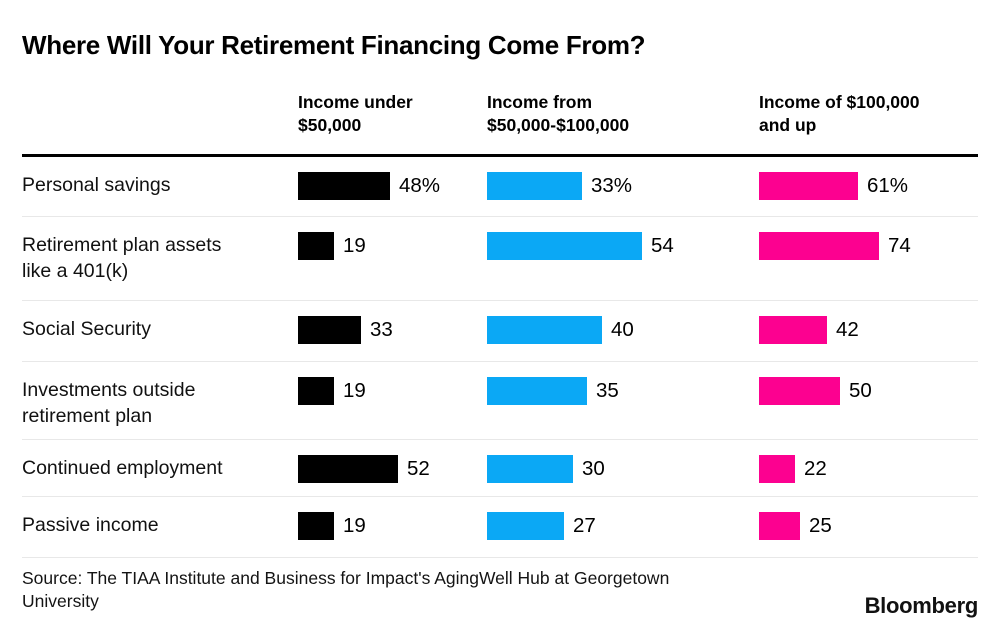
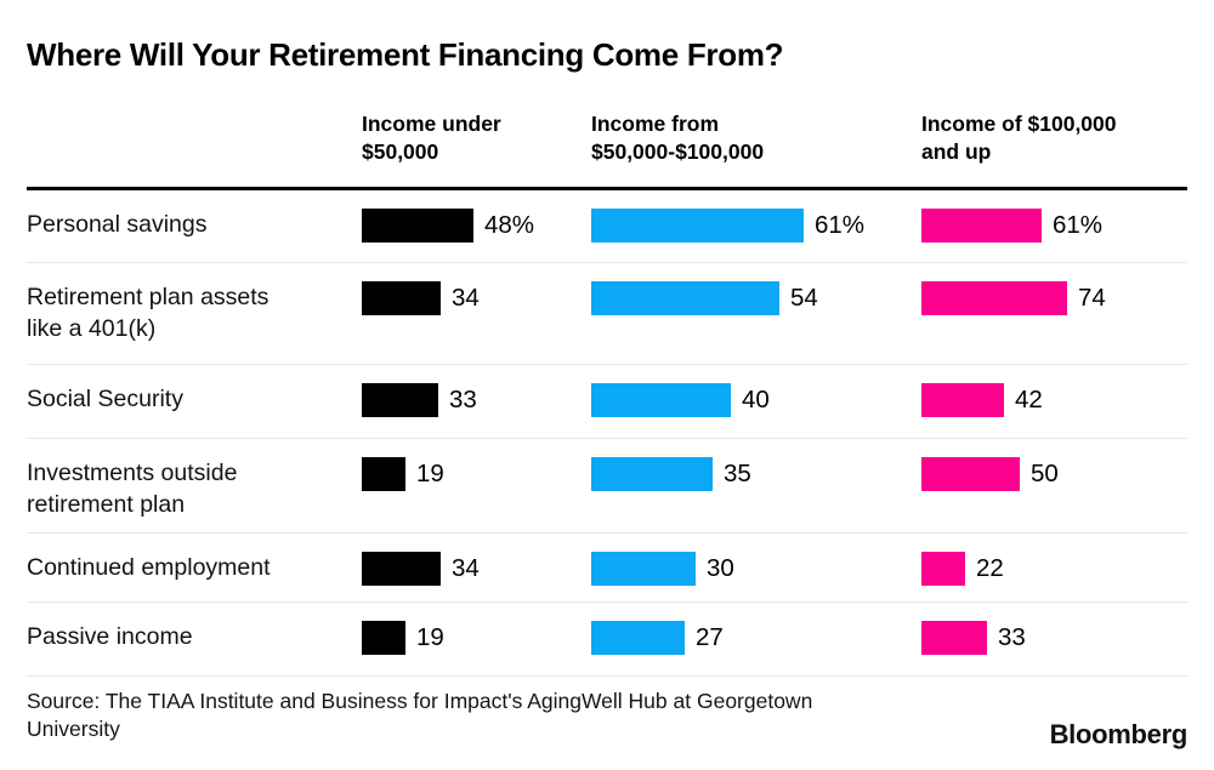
Income from $50,000-$100,000/Personal savings: 33% -> 61%
Income under $50,000/Retirement plan assets like a 401(k): 19 -> 34
Income under $50,000/Continued employment: 52 -> 34
Income of $100,000 and up/Passive income: 25 -> 33
